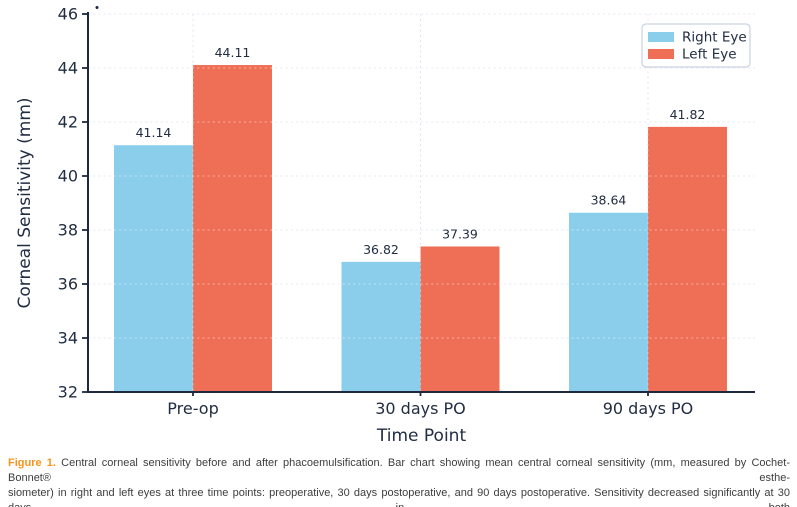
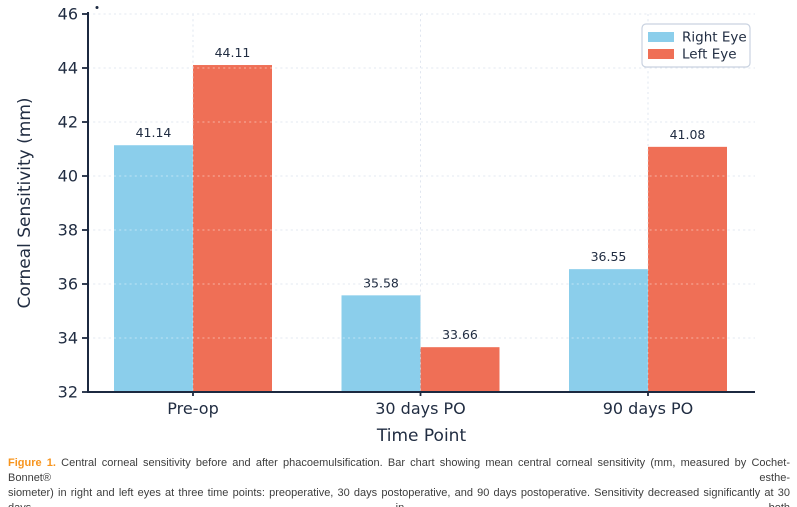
Right Eye/30 days PO: 36.82 -> 35.58
Left Eye/30 days PO: 37.39 -> 33.66
Right Eye/90 days PO: 38.64 -> 36.55
Left Eye/90 days PO: 41.82 -> 41.08
